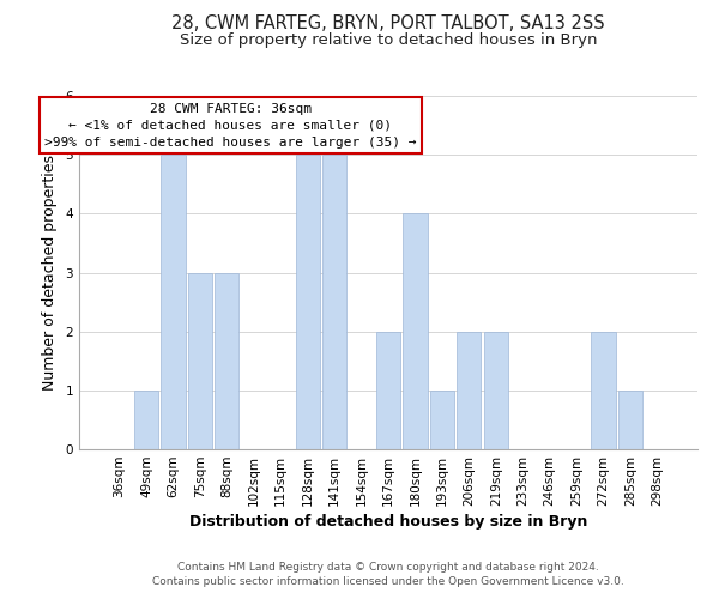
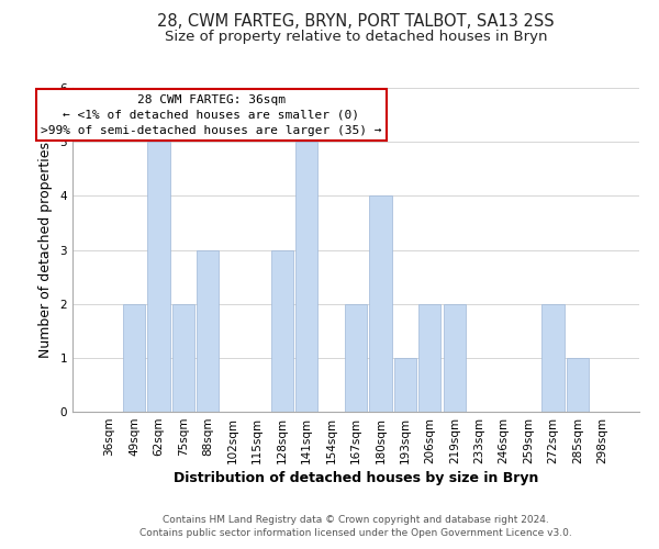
49sqm: 1 -> 2
75sqm: 3 -> 2
128sqm: 5 -> 3
